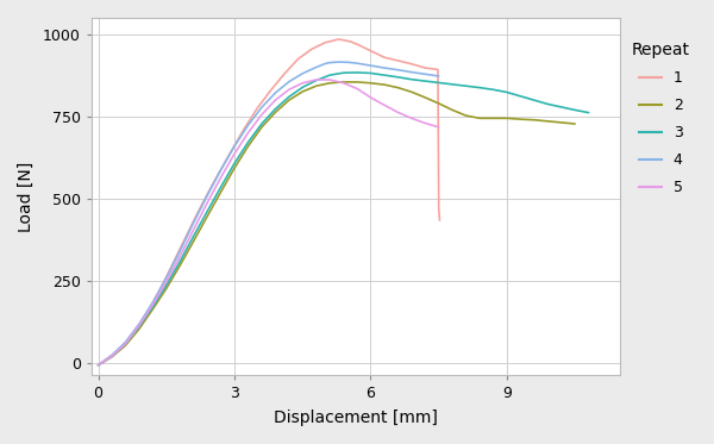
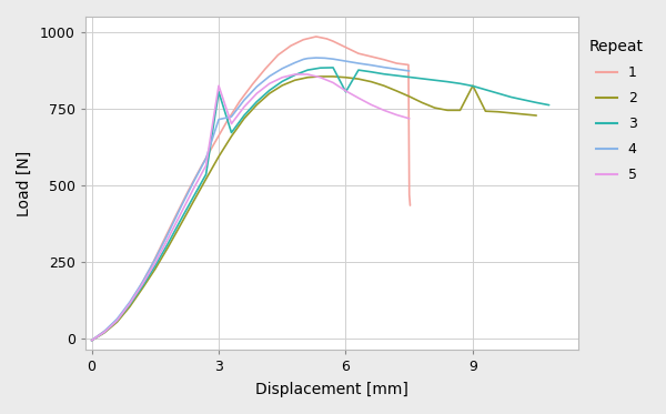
3/3: 608 -> 805
4/3: 660 -> 715
5/3: 637 -> 825
3/6: 882 -> 805
2/9: 745 -> 825
